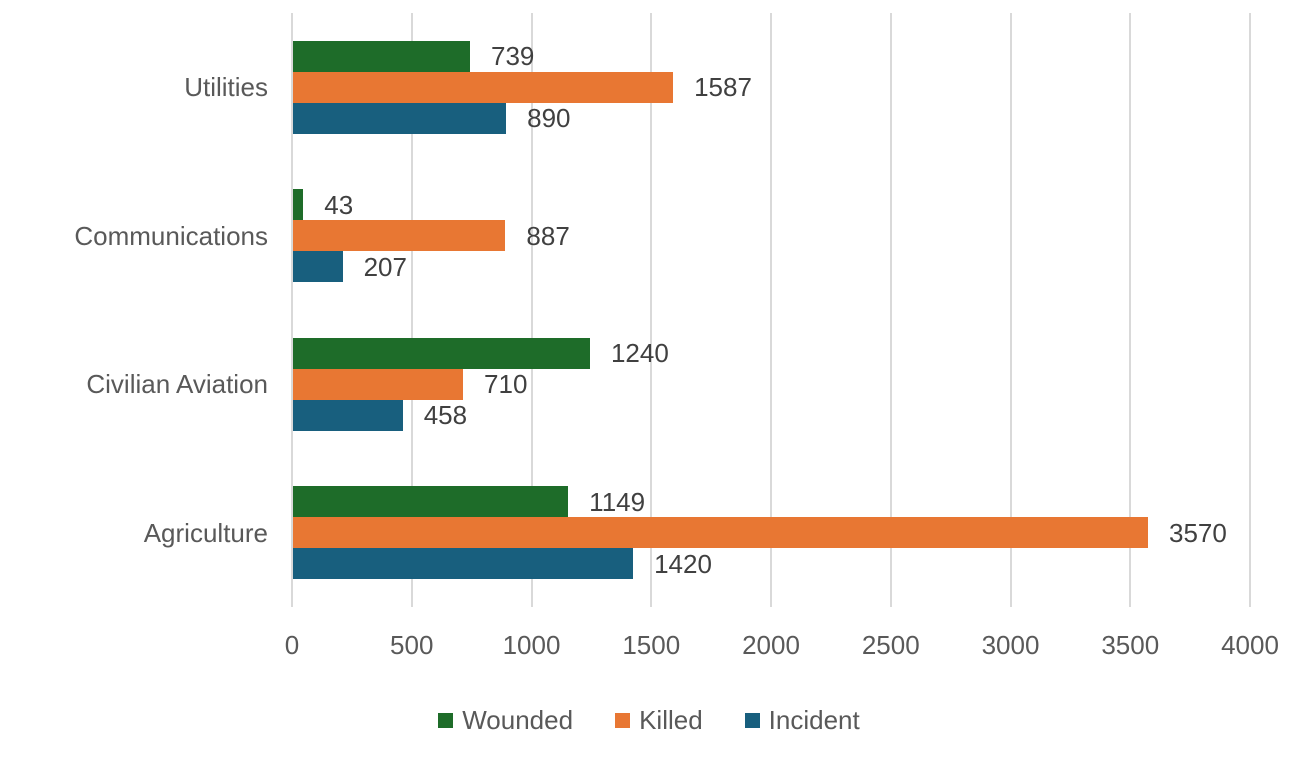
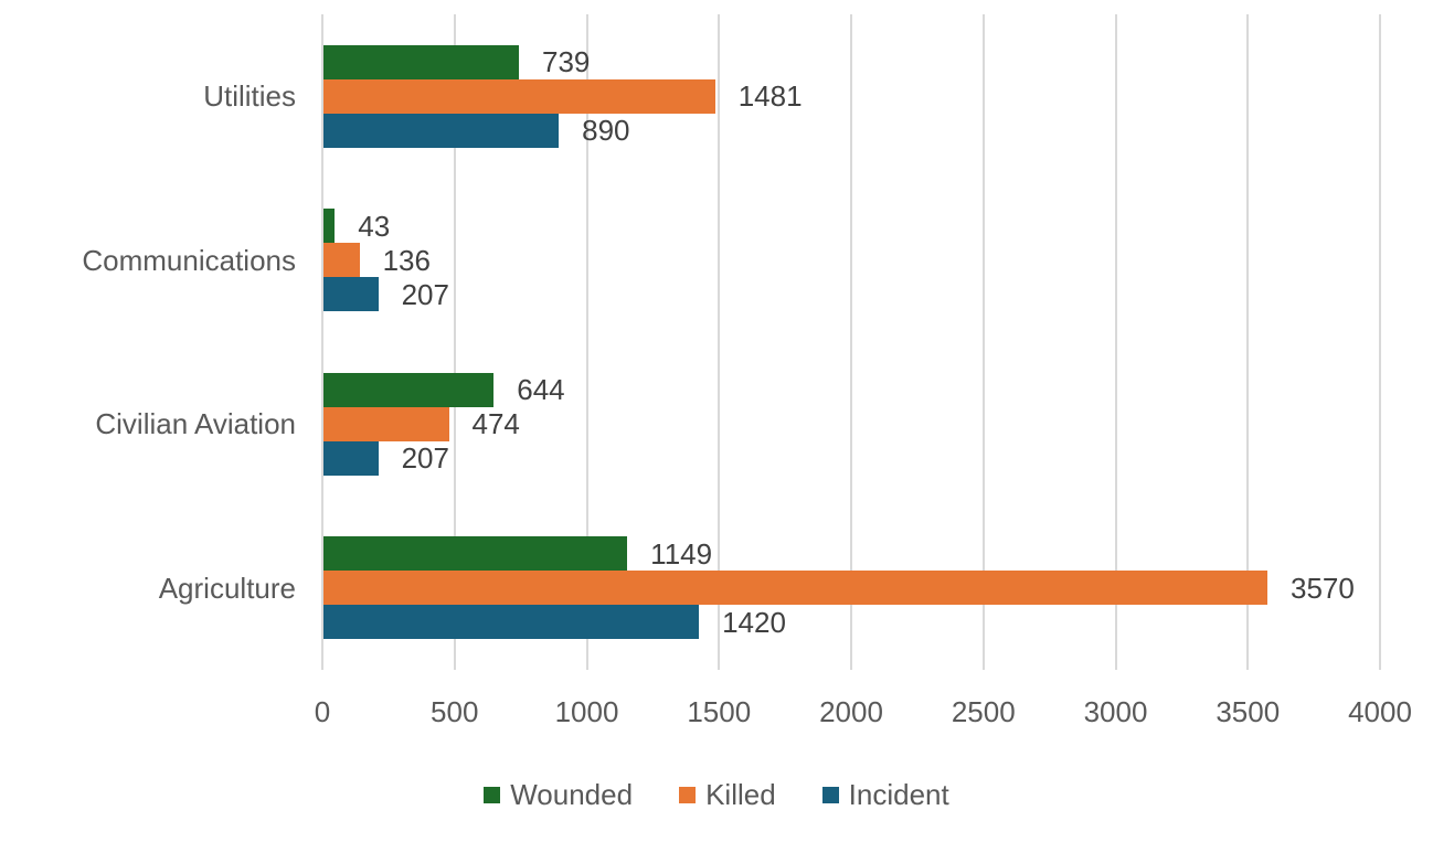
Killed/Utilities: 1587 -> 1481
Killed/Communications: 887 -> 136
Wounded/Civilian Aviation: 1240 -> 644
Killed/Civilian Aviation: 710 -> 474
Incident/Civilian Aviation: 458 -> 207
